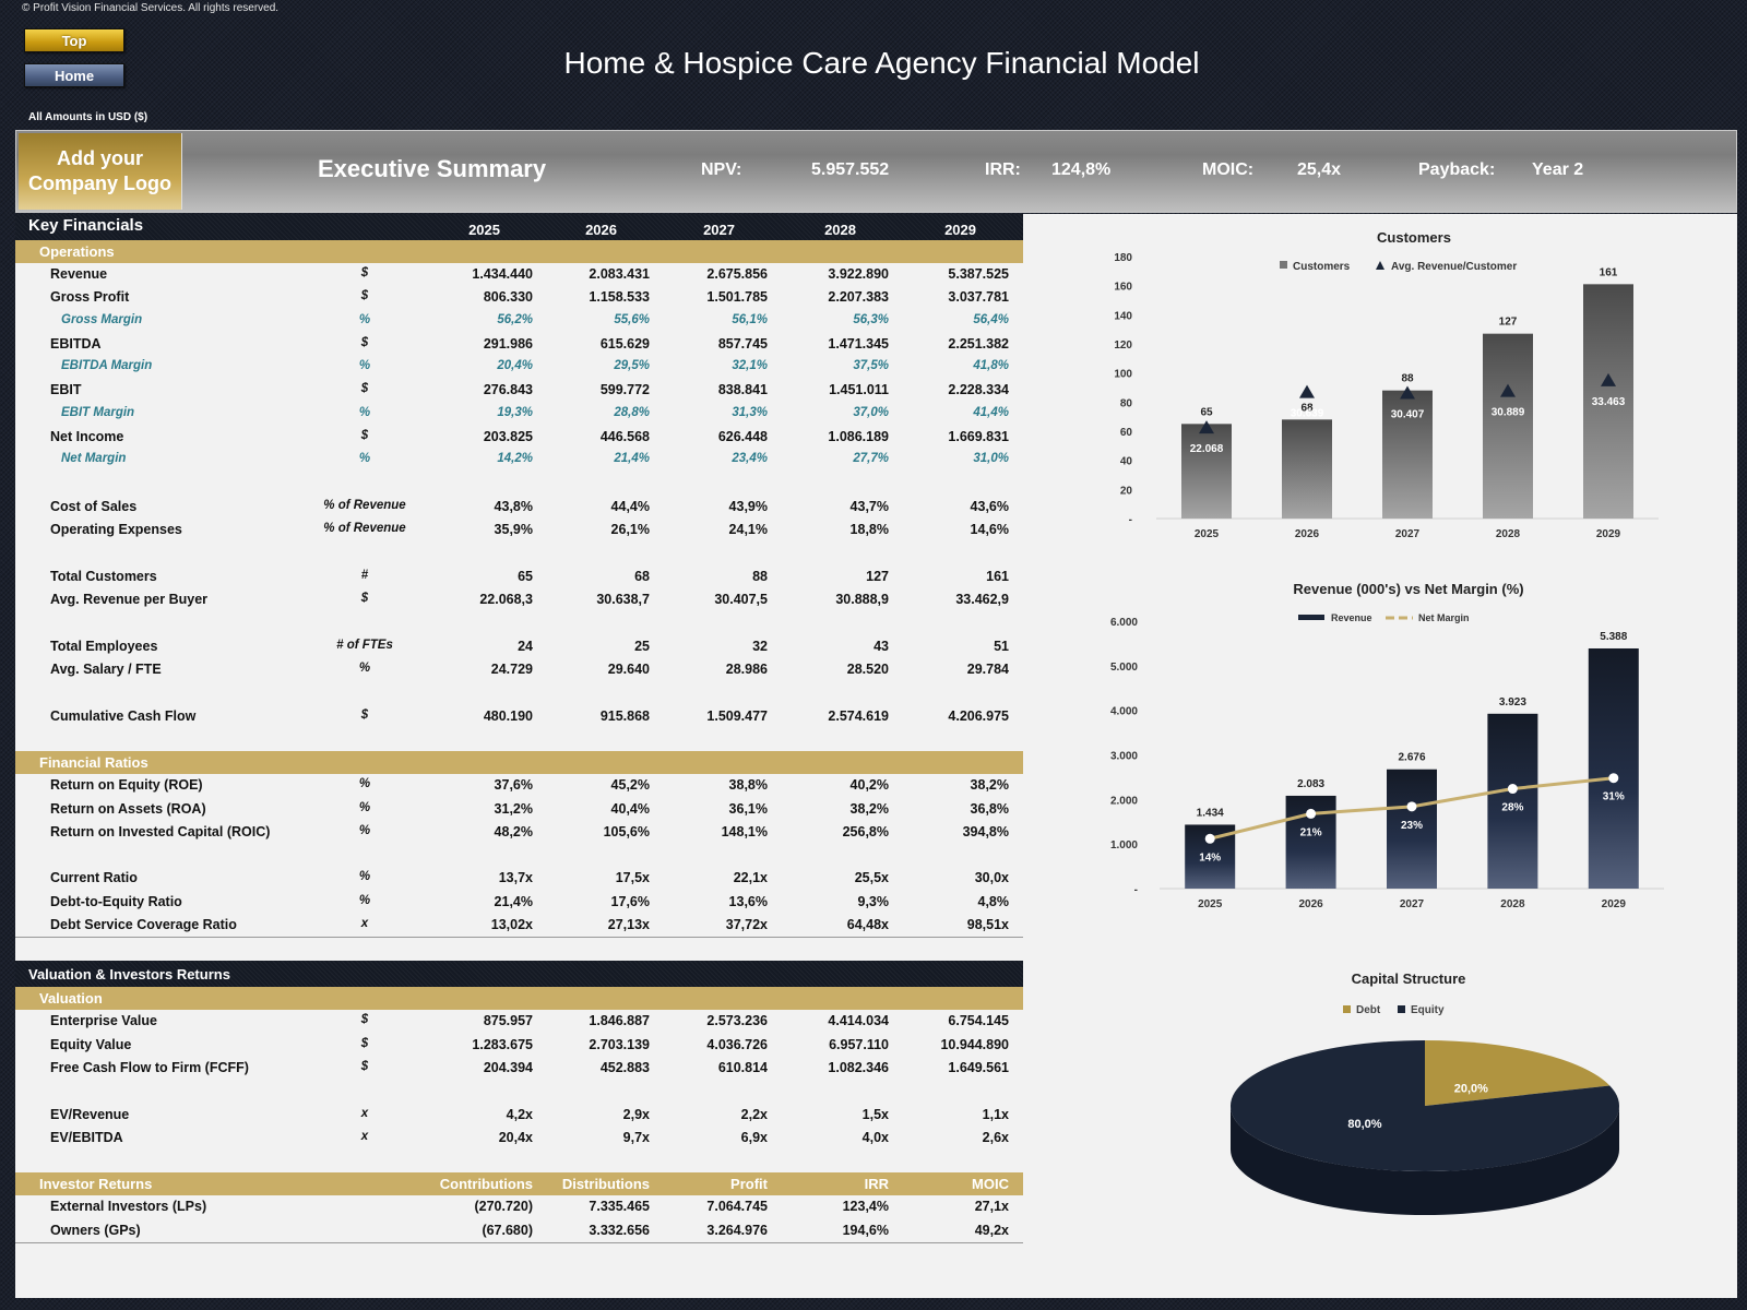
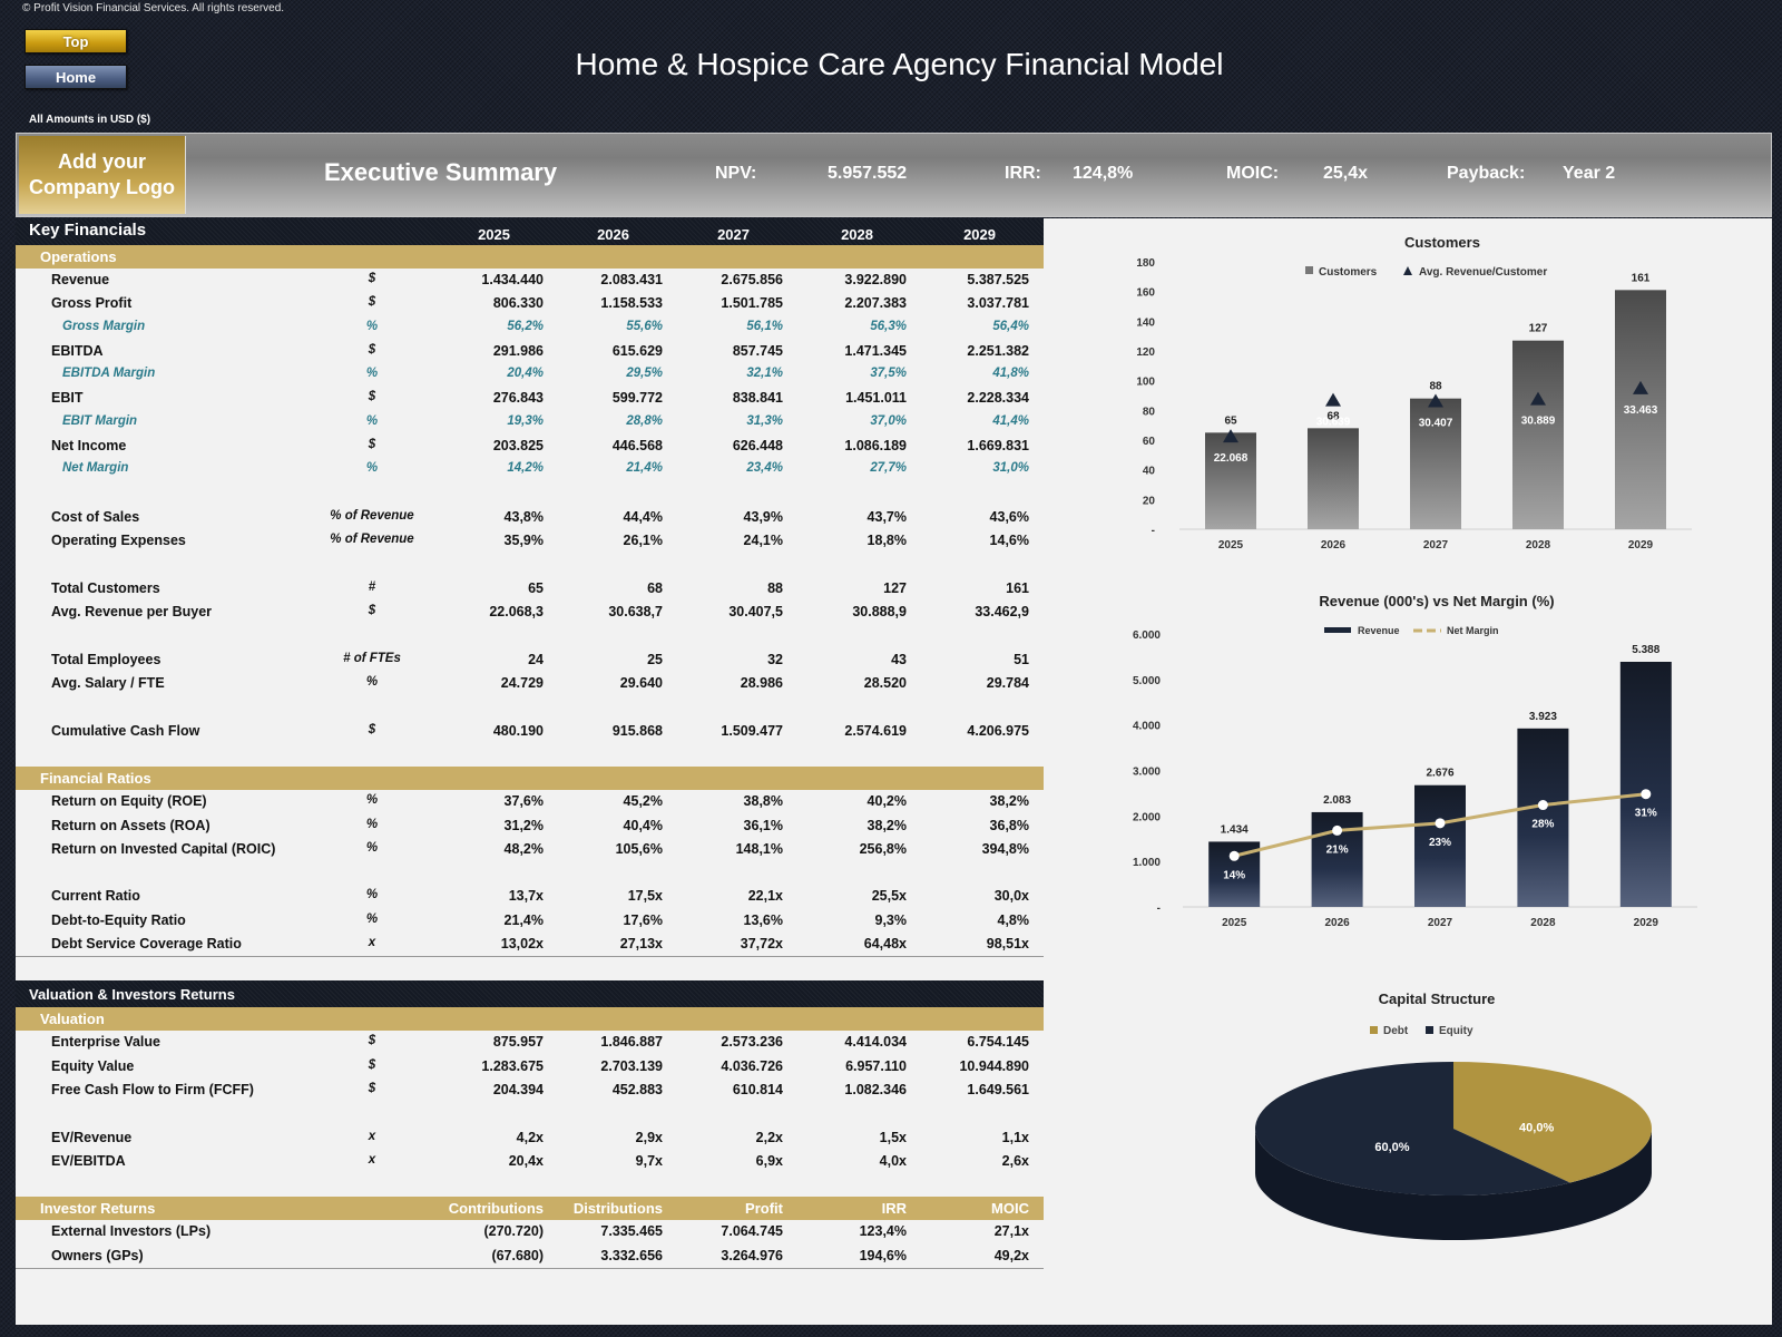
Capital Structure/Debt: 20,0% -> 40,0%
Capital Structure/Equity: 80,0% -> 60,0%
